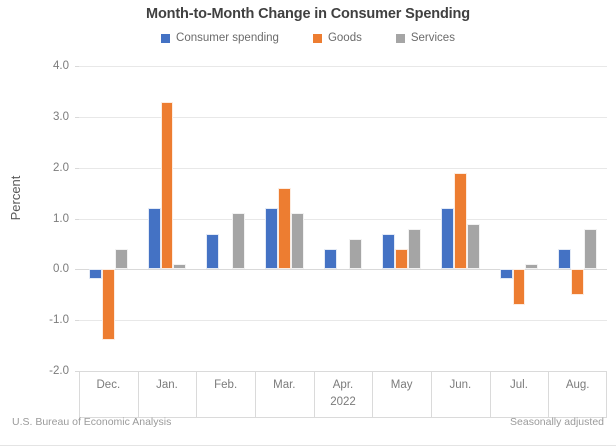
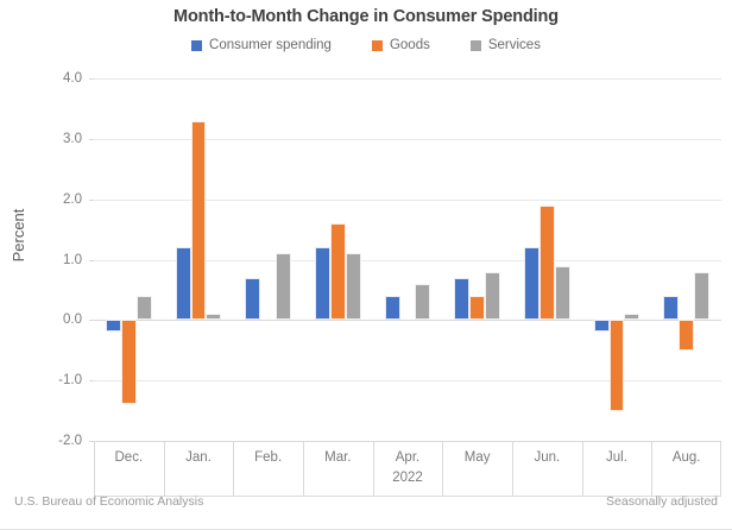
Goods/Jul.: -0.7 -> -1.5
